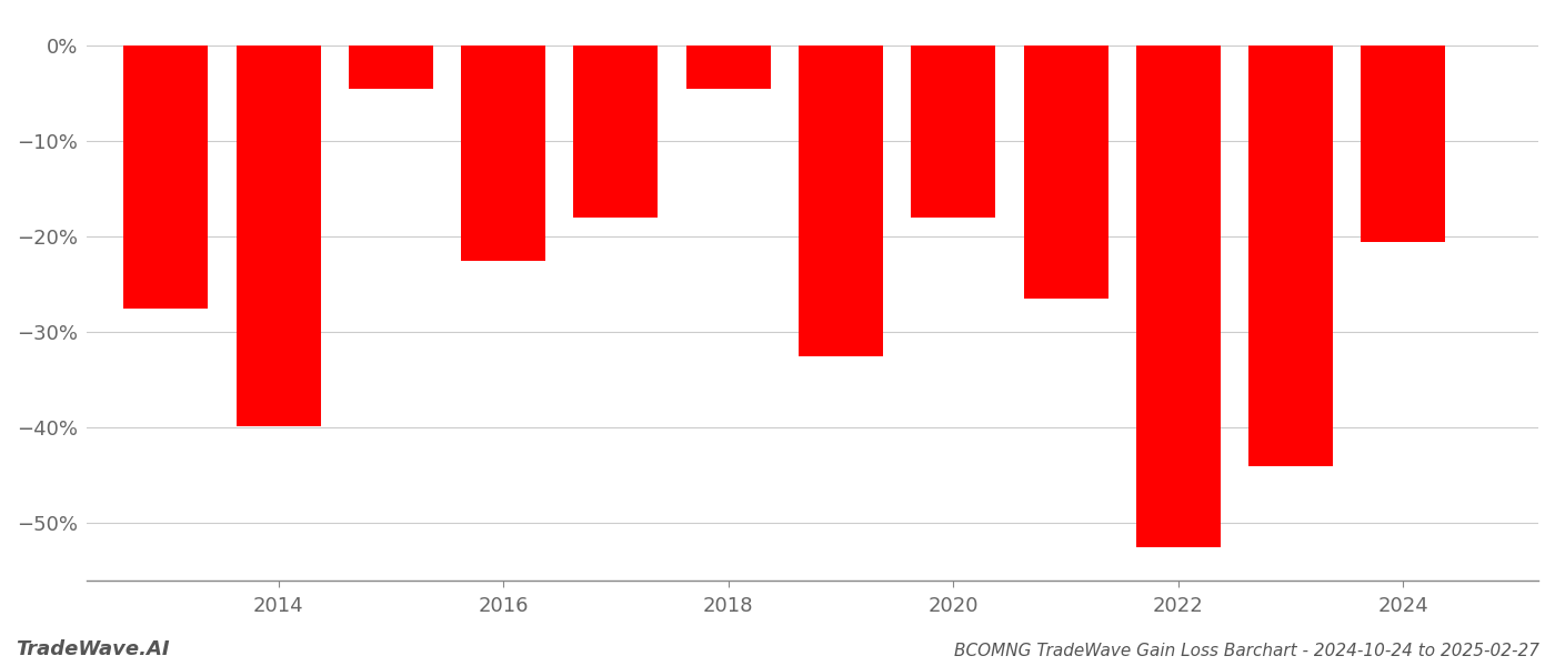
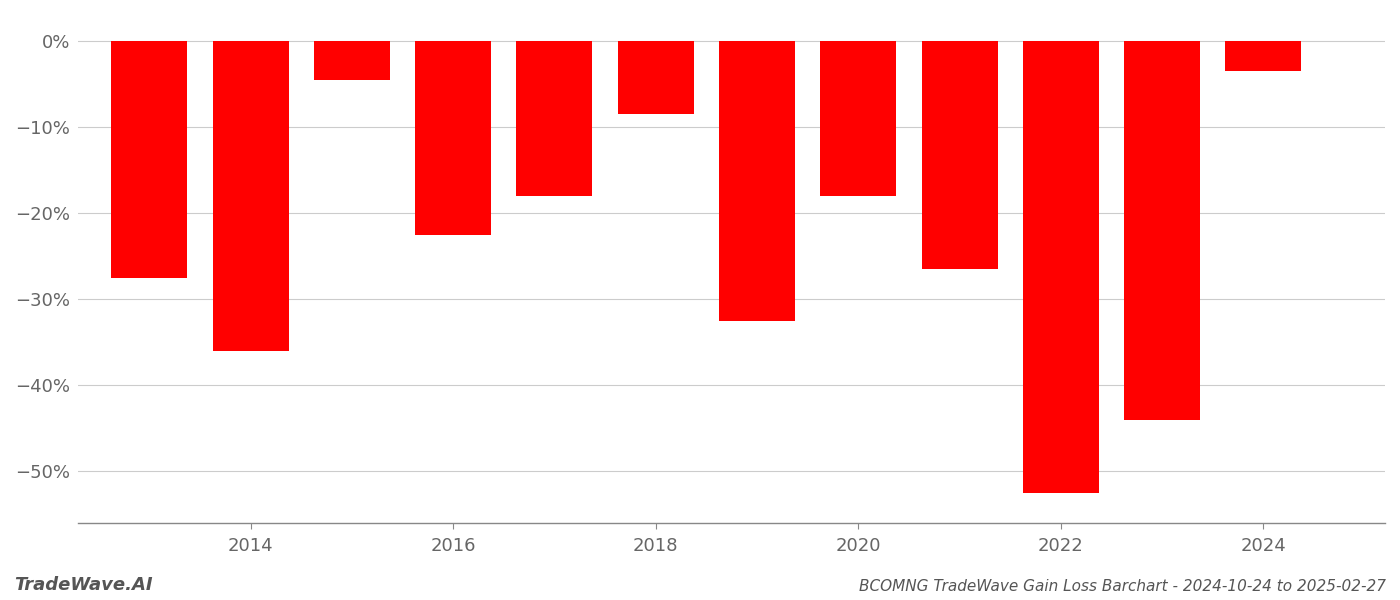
2014: -39.8% -> -36.0%
2018: -4.6% -> -8.5%
2024: -20.6% -> -3.5%
